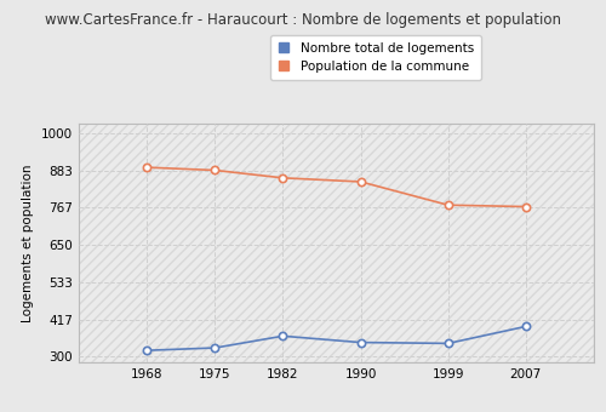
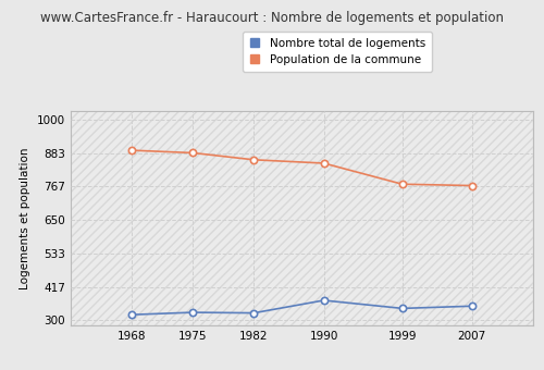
Nombre total de logements/1982: 365 -> 326
Nombre total de logements/1990: 345 -> 370
Nombre total de logements/2007: 395 -> 350
